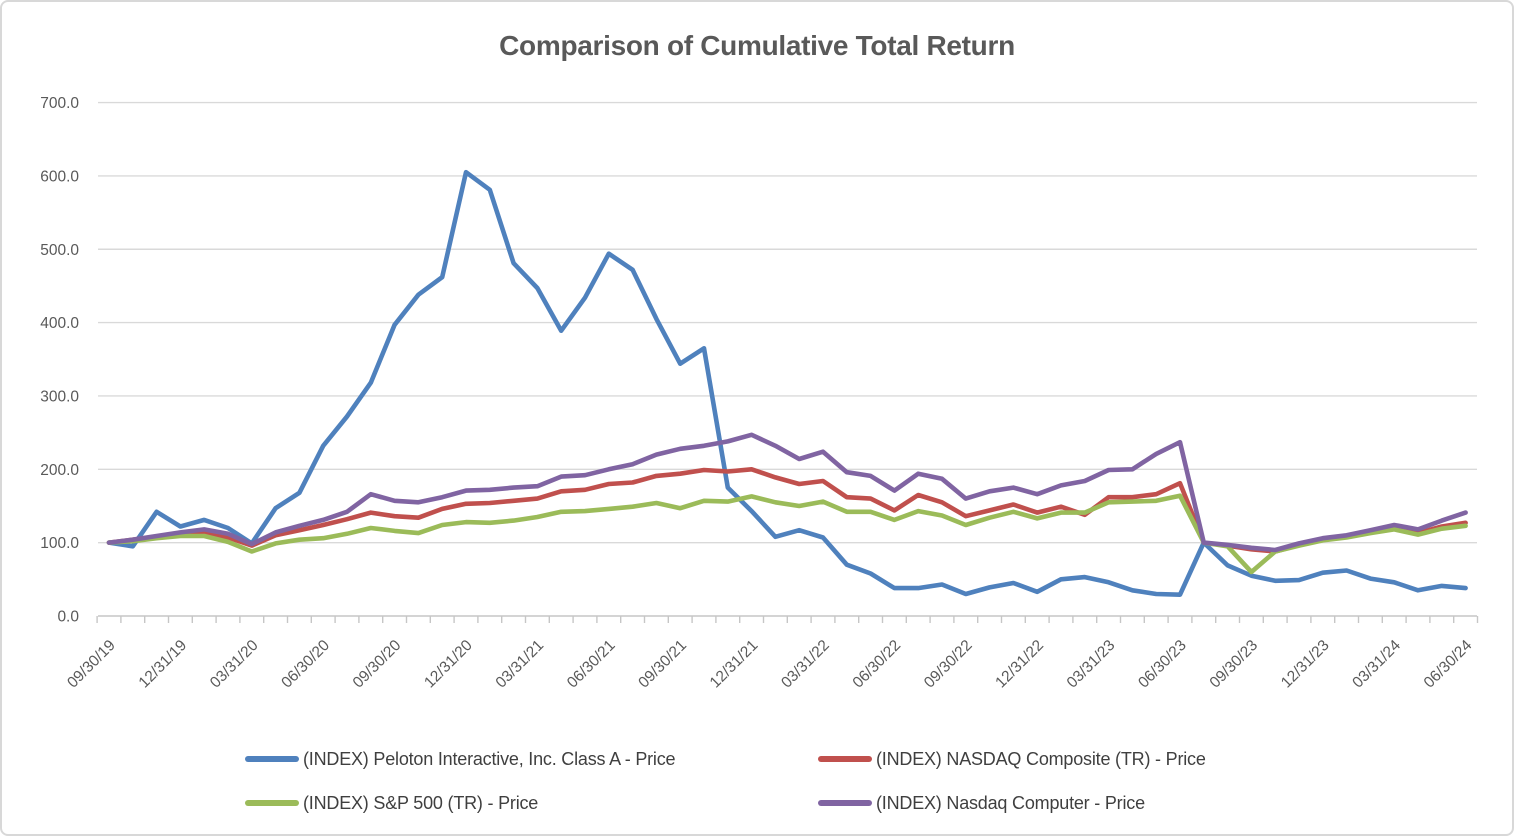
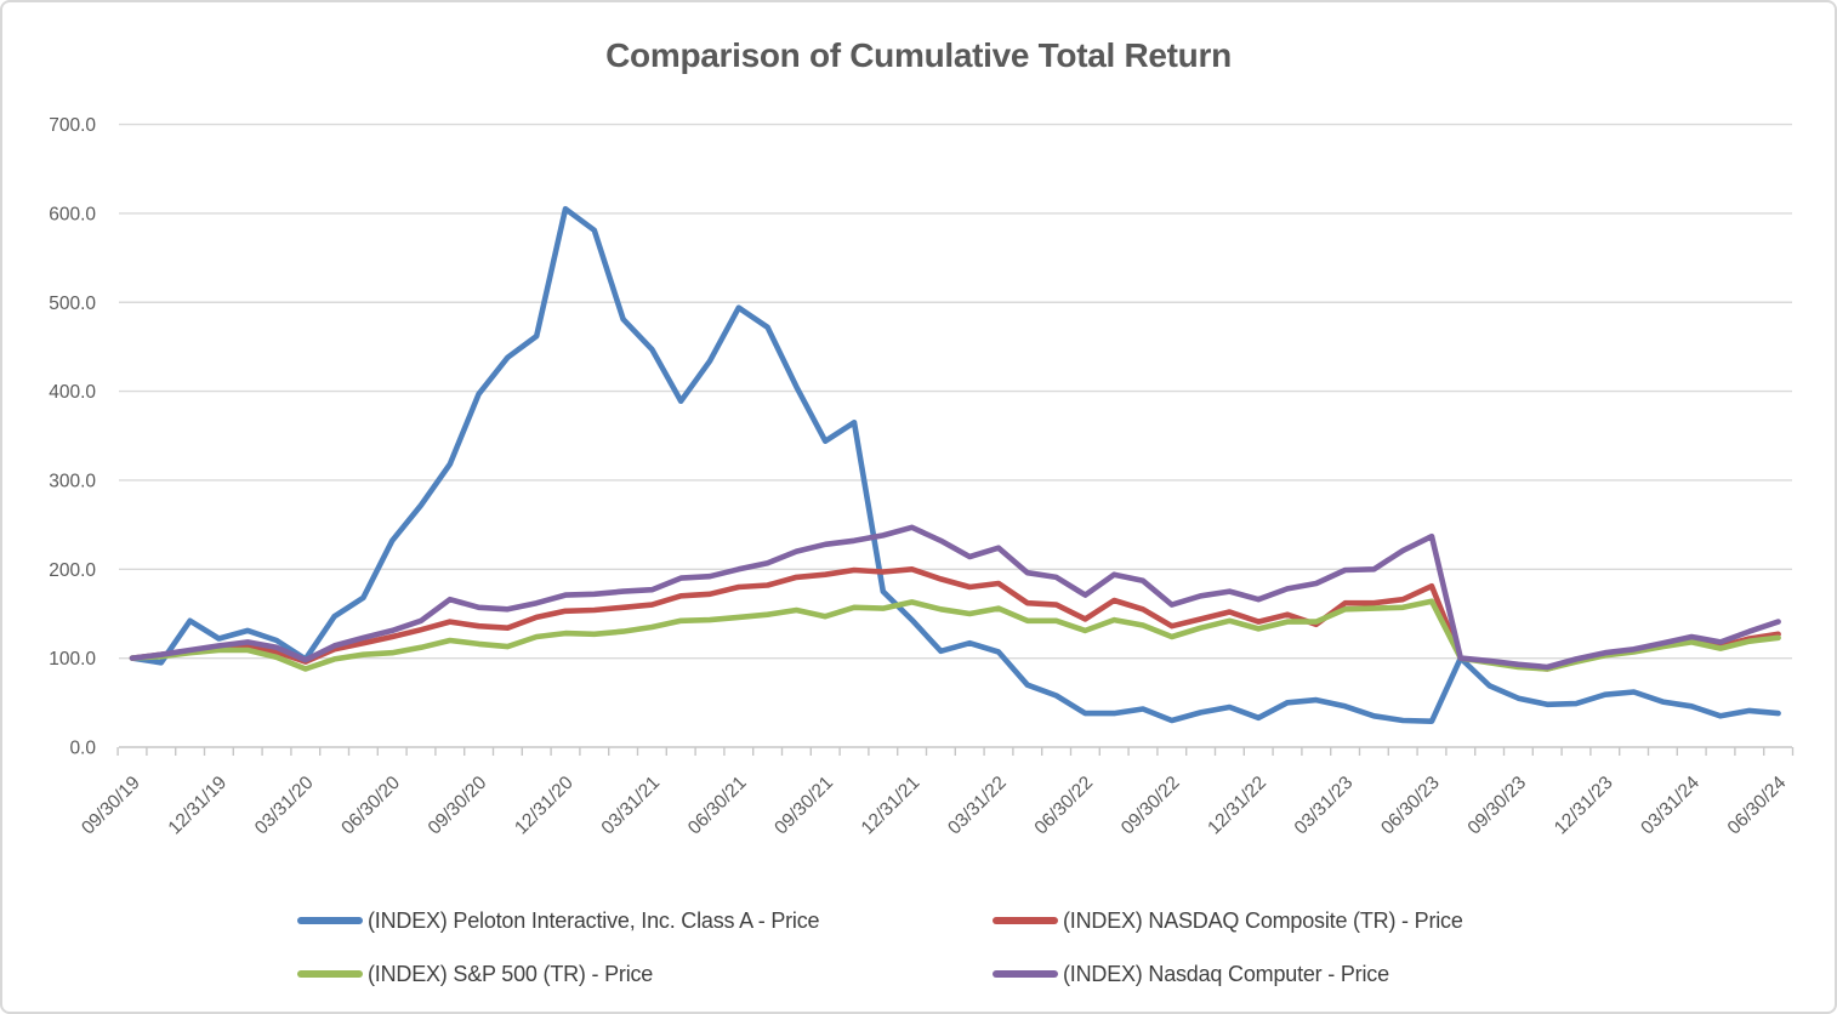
(INDEX) S&P 500 (TR) - Price/09/30/23: 60 -> 90
